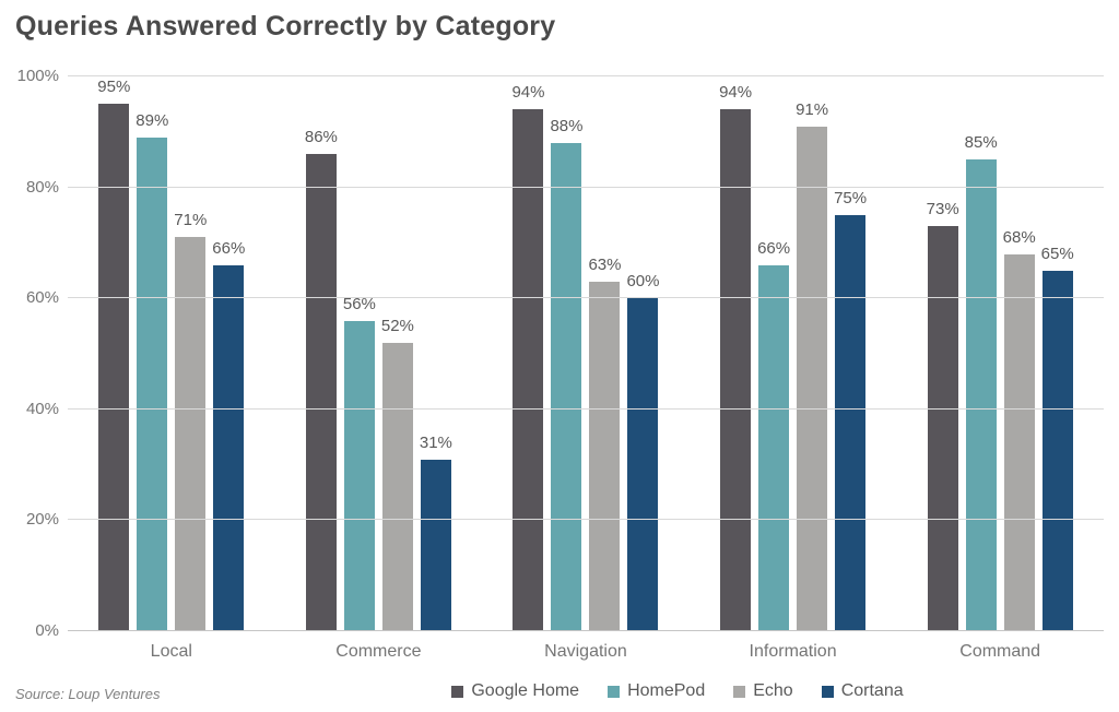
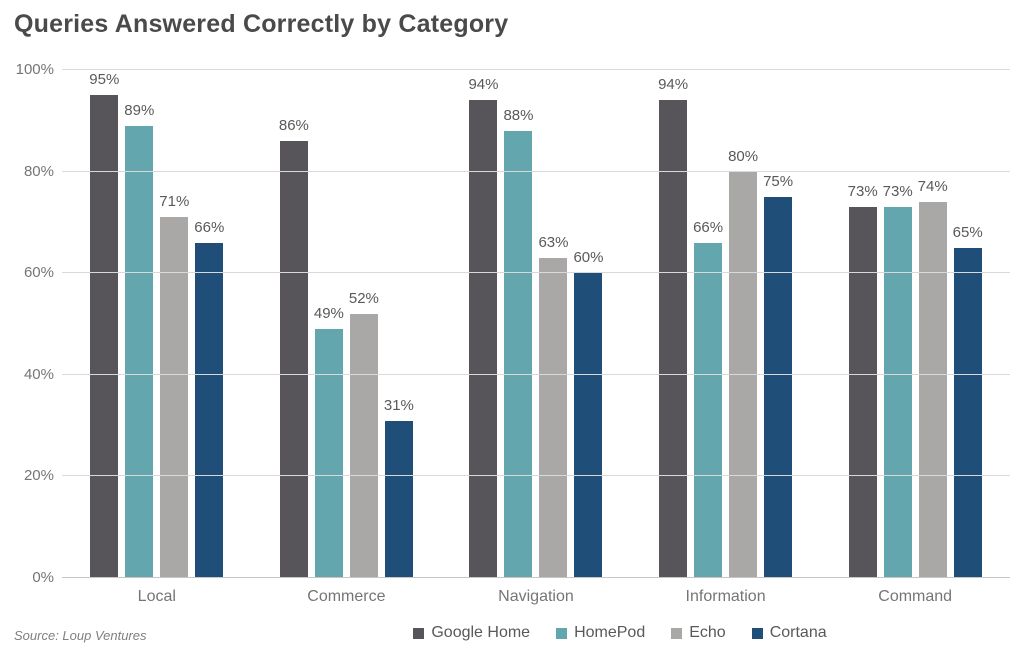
HomePod/Commerce: 56% -> 49%
Echo/Information: 91% -> 80%
HomePod/Command: 85% -> 73%
Echo/Command: 68% -> 74%
